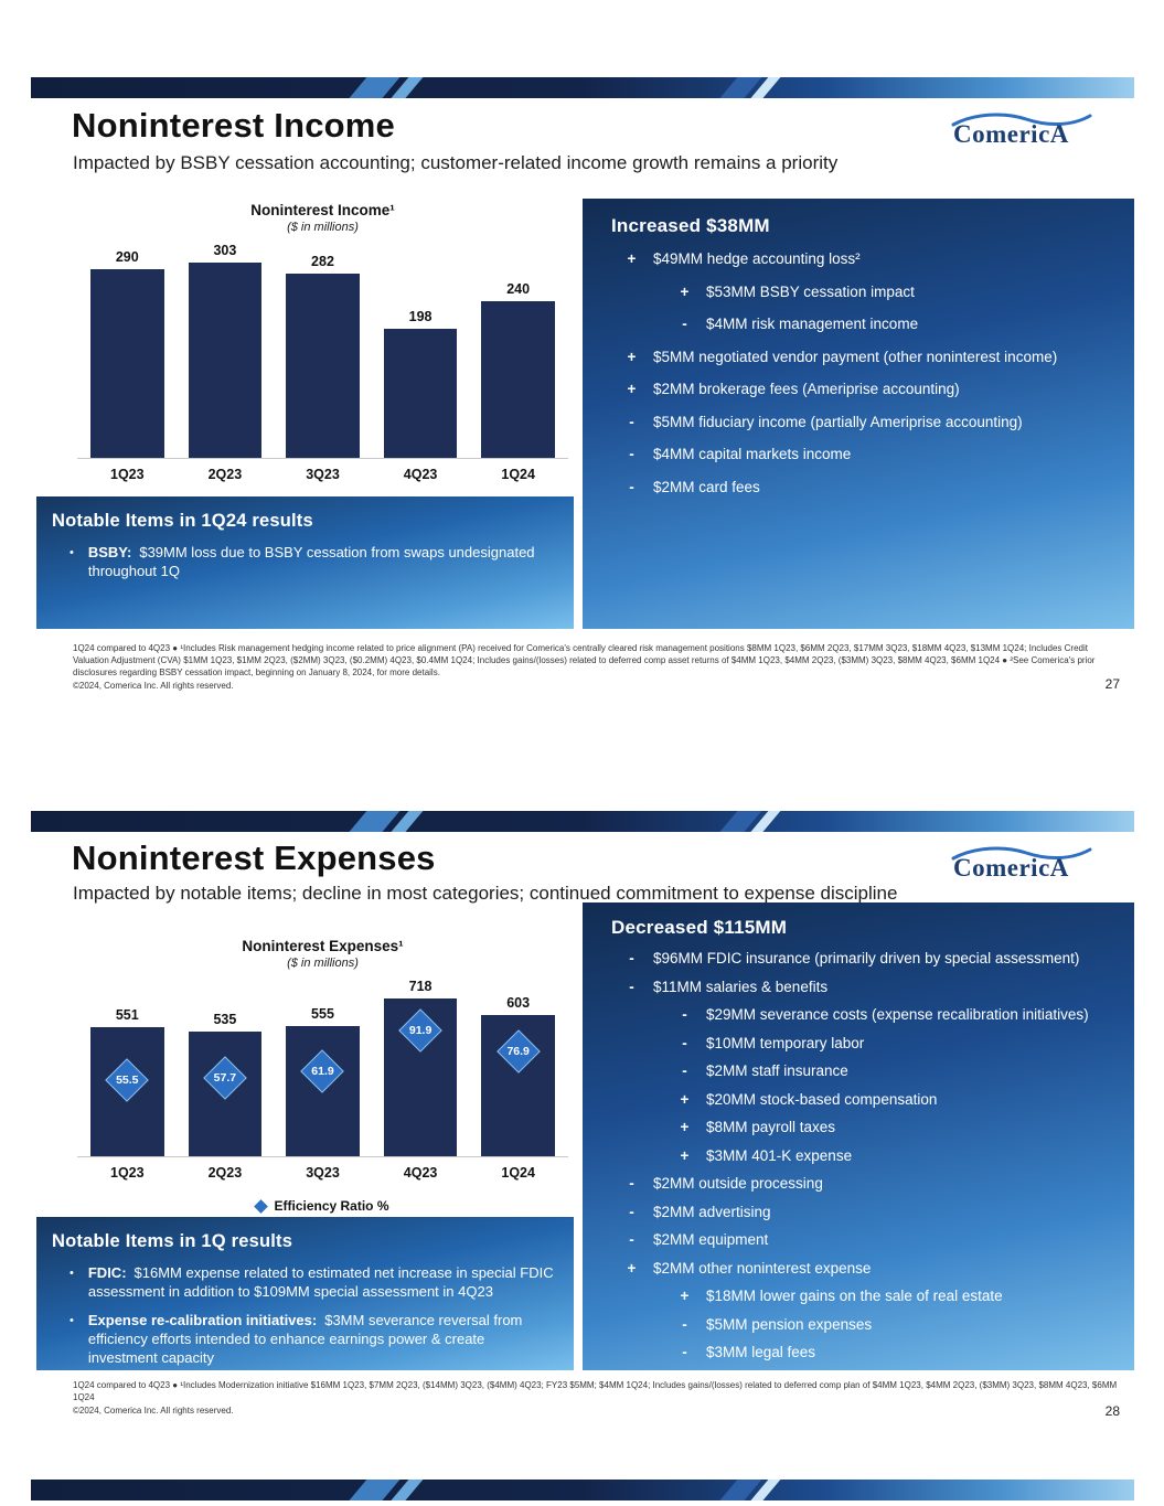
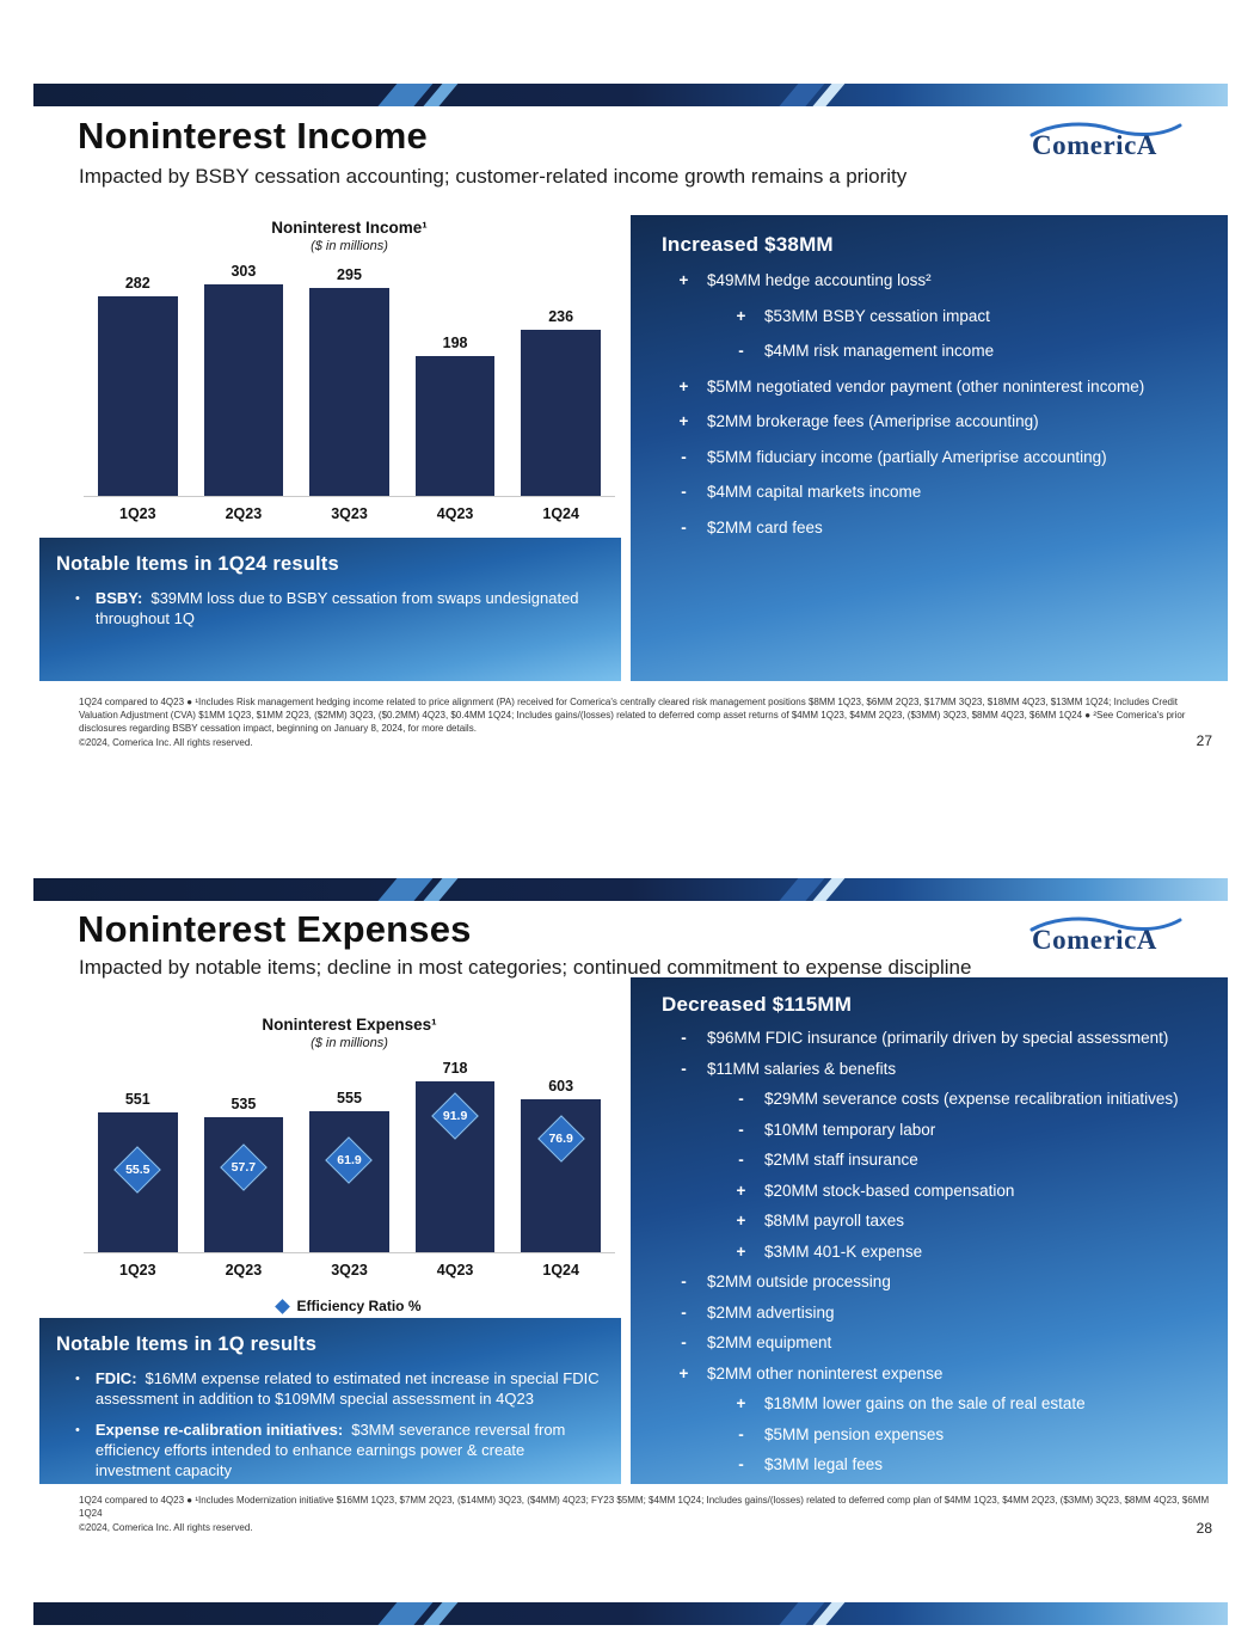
Noninterest Income¹/1Q23: 290 -> 282
Noninterest Income¹/3Q23: 282 -> 295
Noninterest Income¹/1Q24: 240 -> 236
